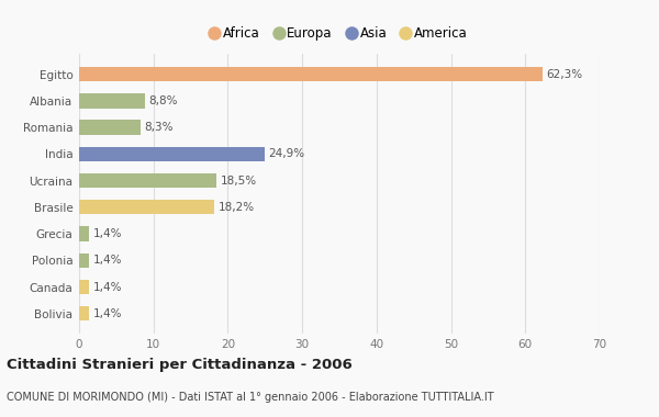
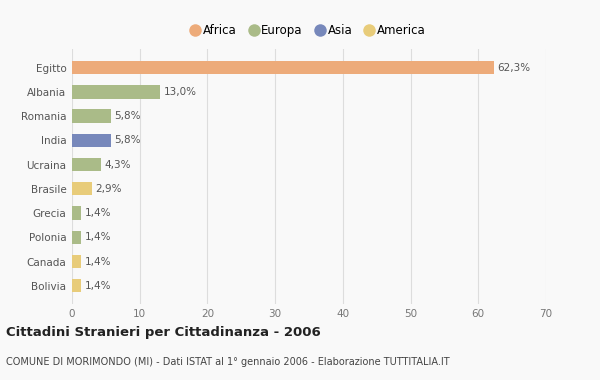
Albania: 8,8% -> 13,0%
Romania: 8,3% -> 5,8%
India: 24,9% -> 5,8%
Ucraina: 18,5% -> 4,3%
Brasile: 18,2% -> 2,9%
